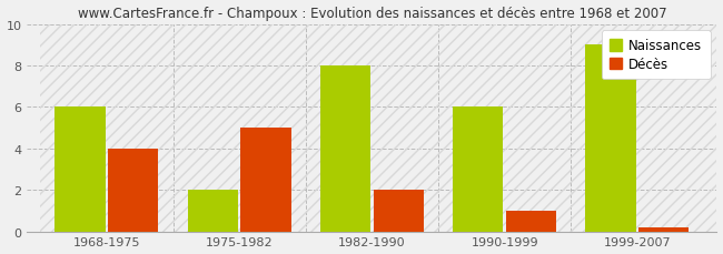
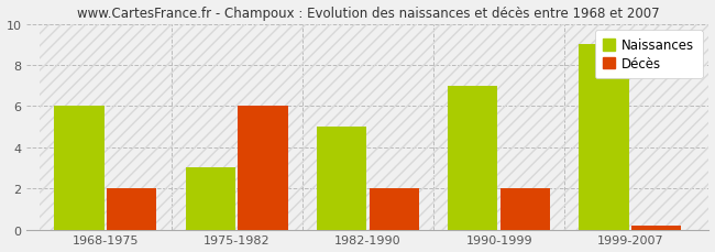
Décès/1968-1975: 4.0 -> 2.0
Naissances/1975-1982: 2 -> 3
Décès/1975-1982: 5.0 -> 6.0
Naissances/1982-1990: 8 -> 5
Naissances/1990-1999: 6 -> 7
Décès/1990-1999: 1.0 -> 2.0
